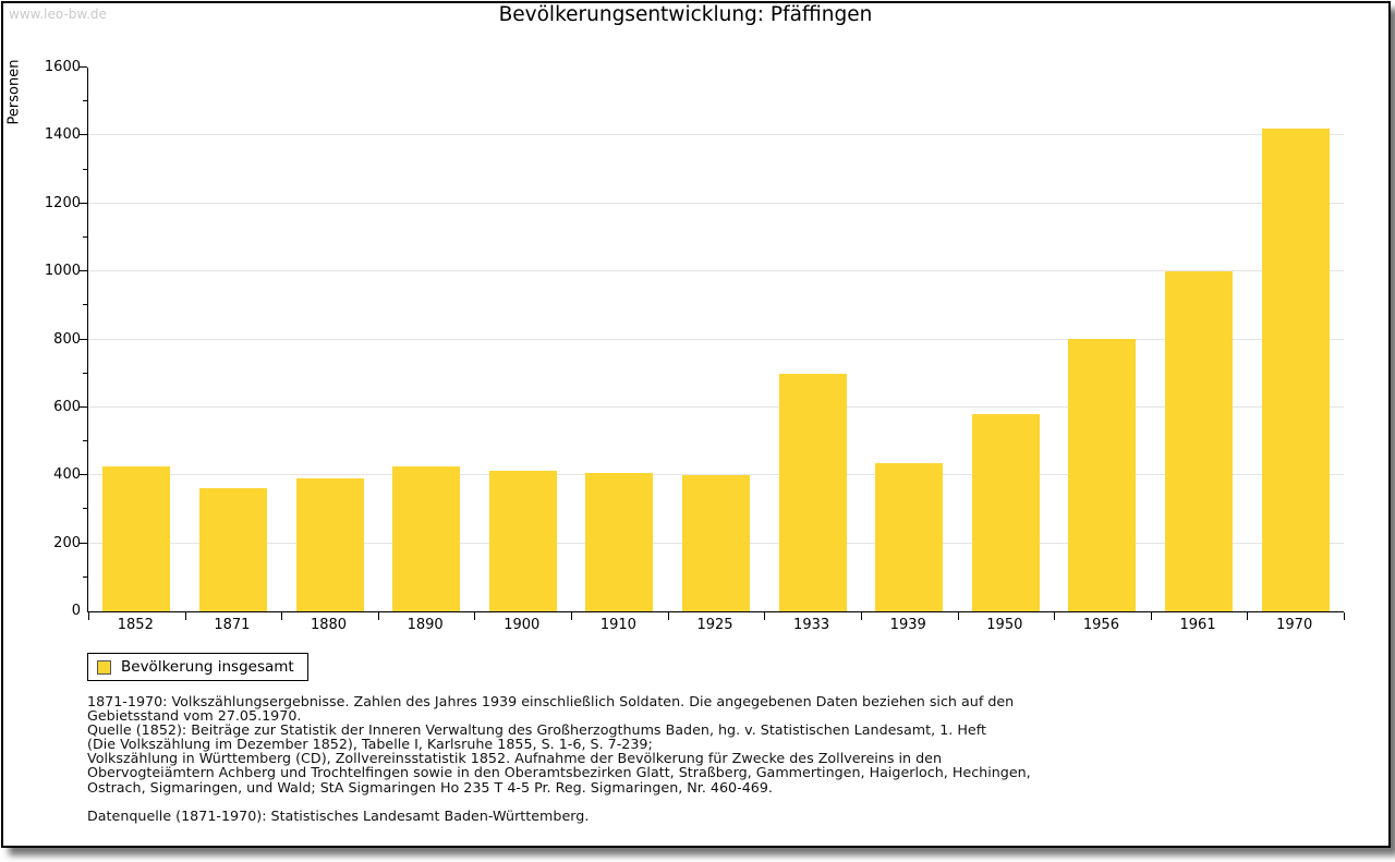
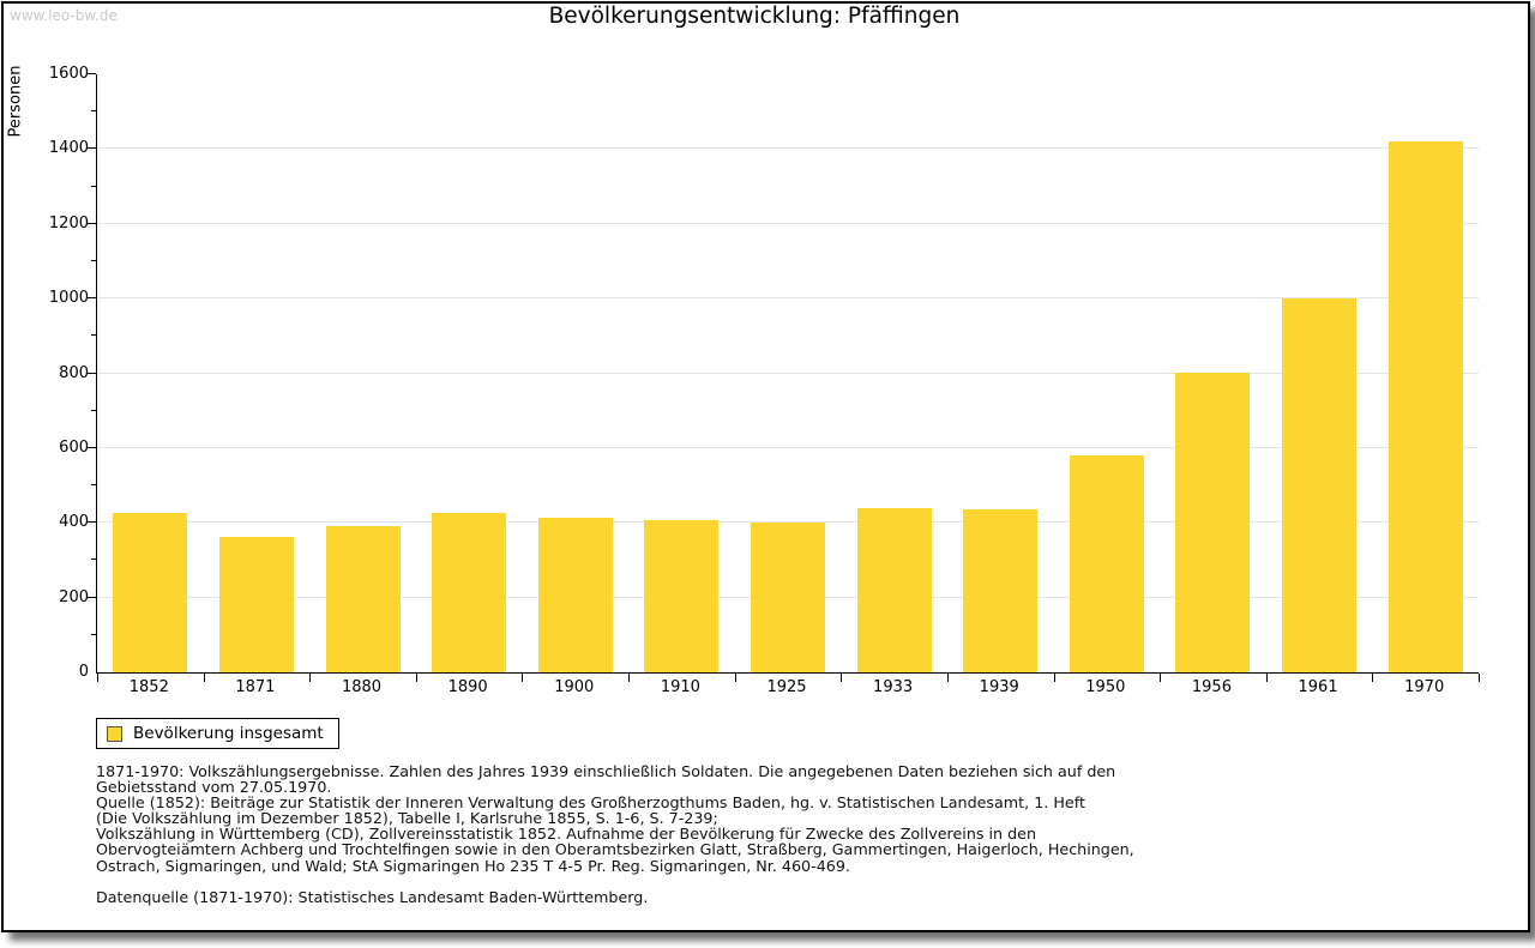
1933: 700 -> 440
